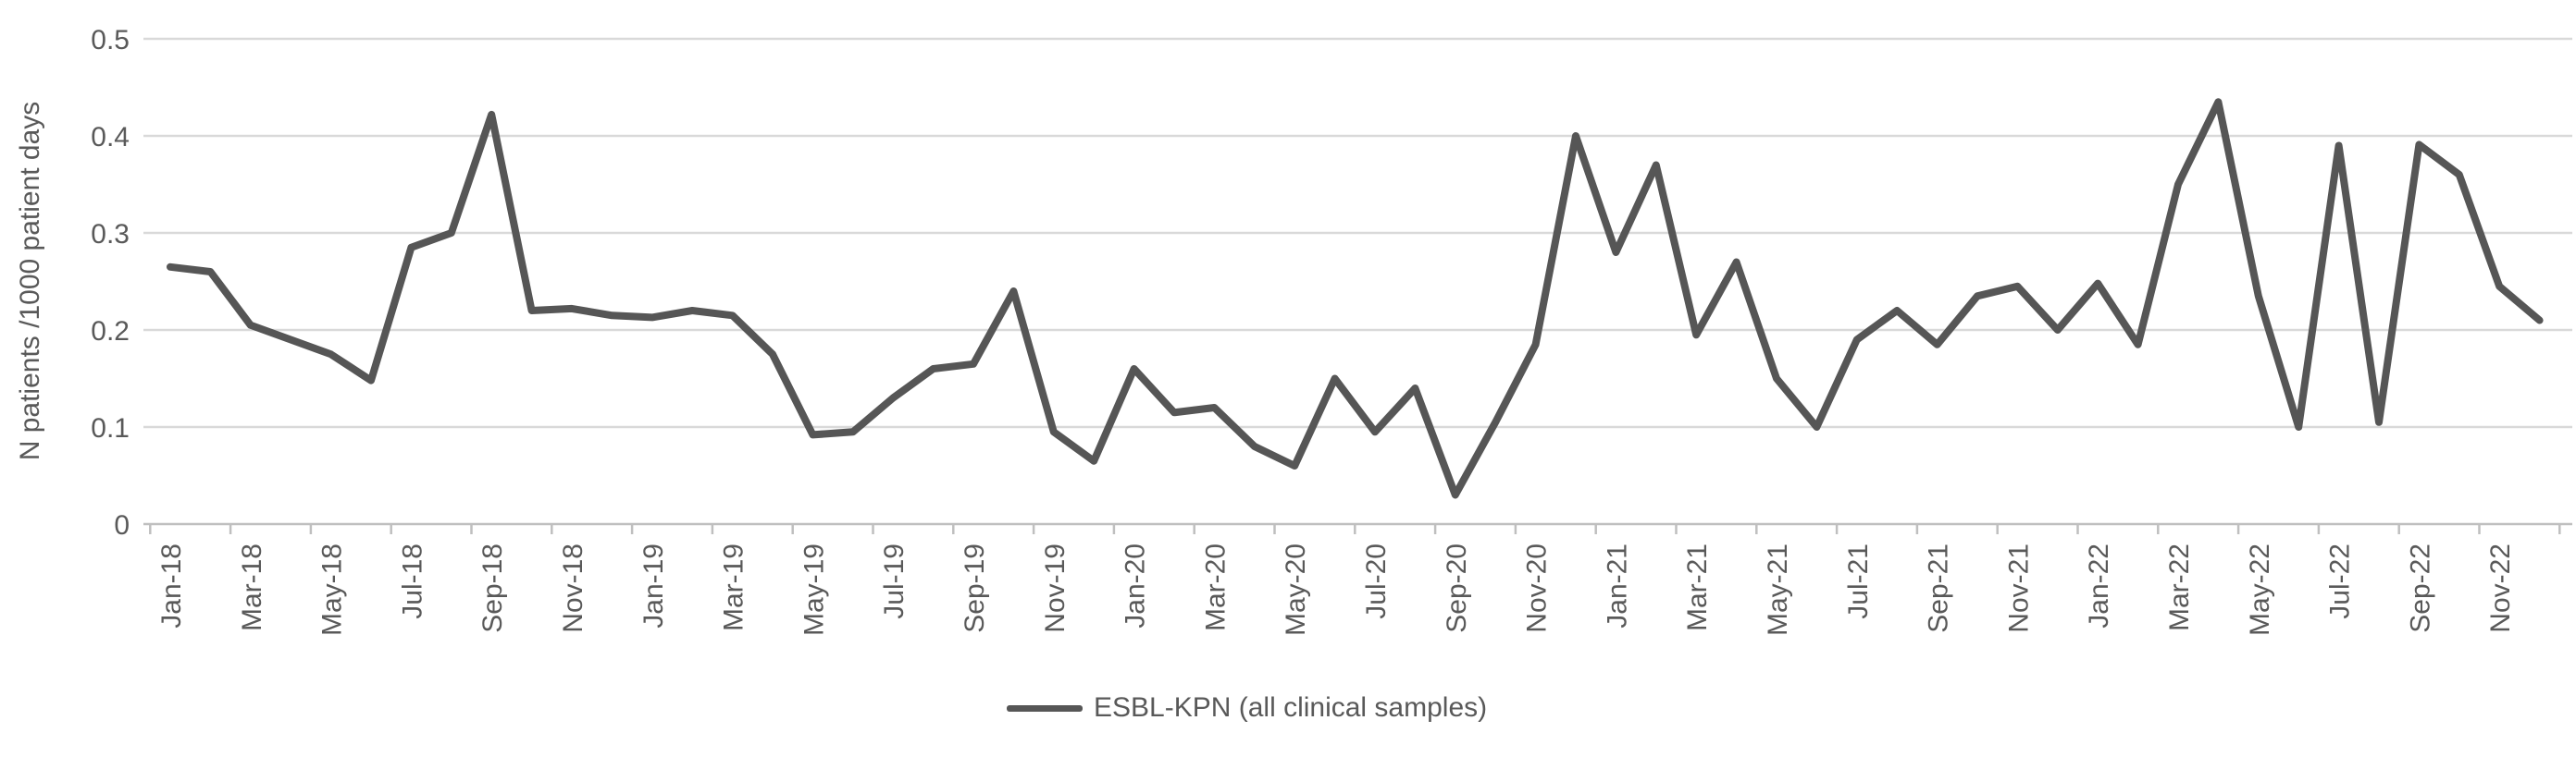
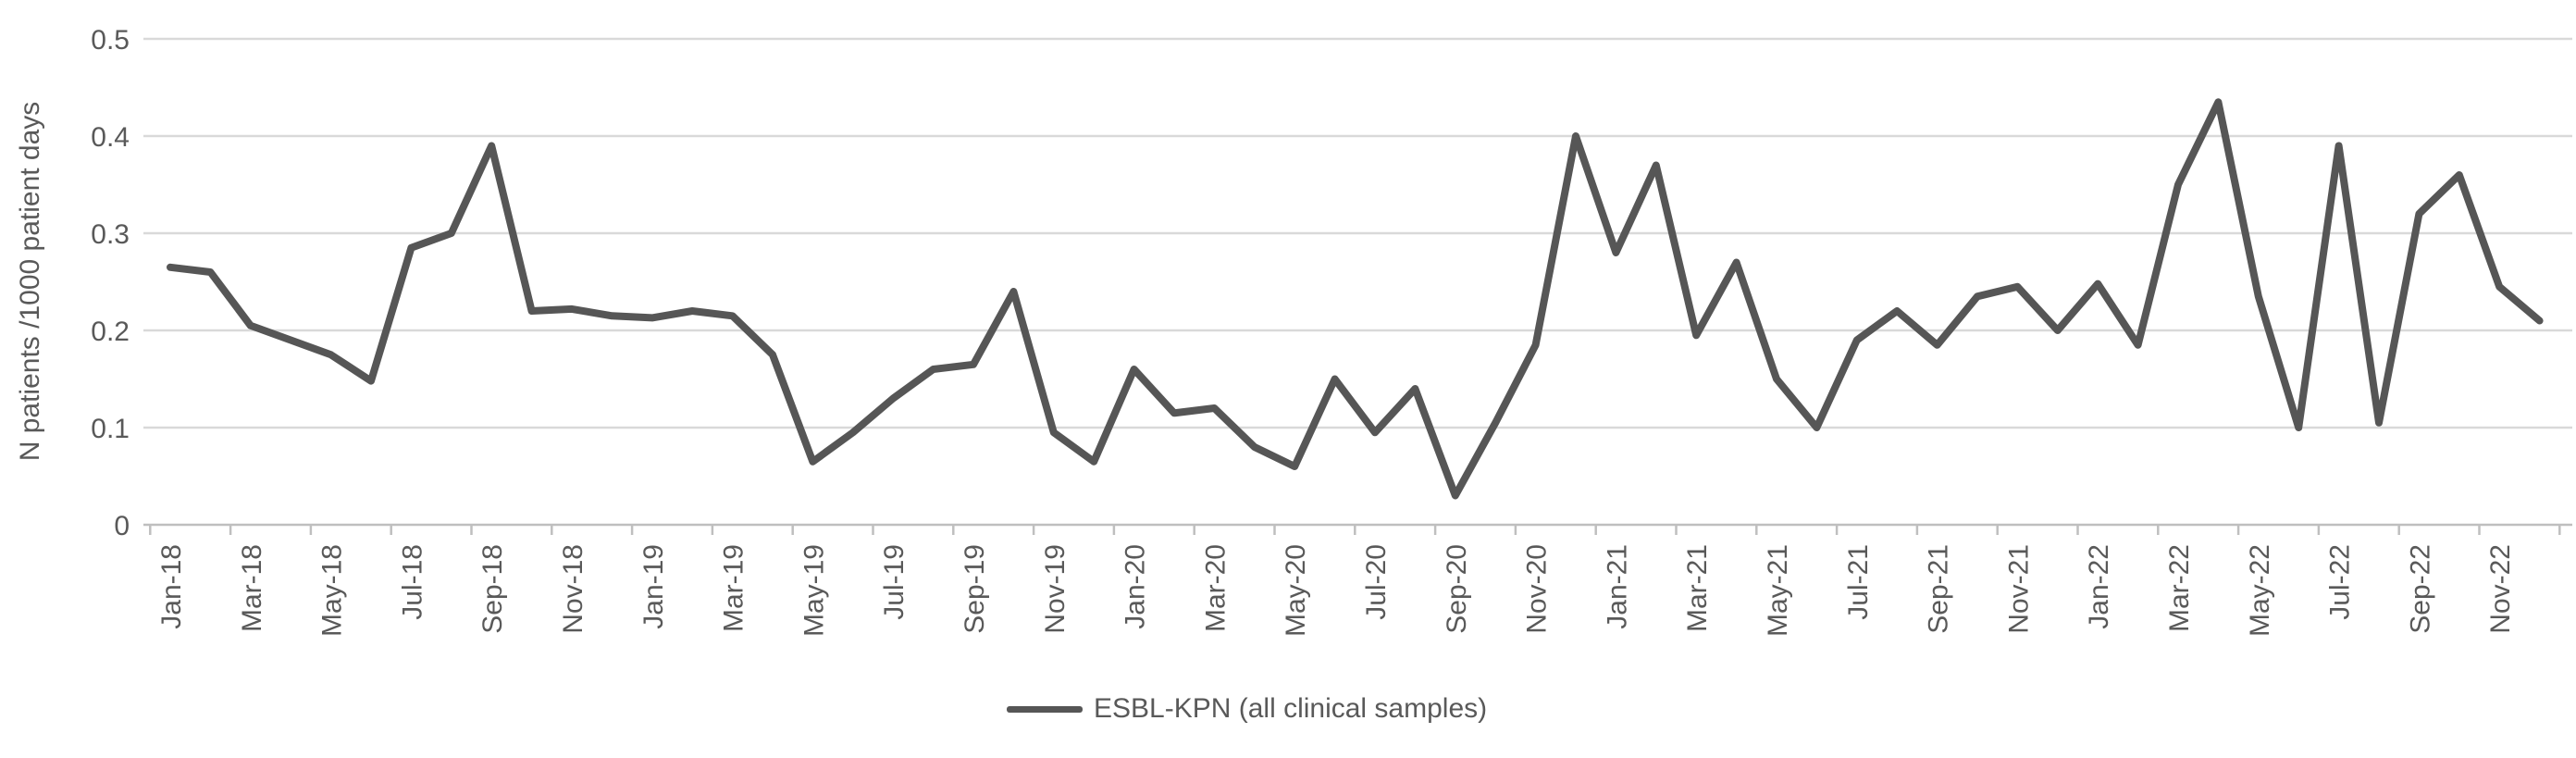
Sep-18: 0.422 -> 0.390
May-19: 0.092 -> 0.065
Sep-22: 0.391 -> 0.320
